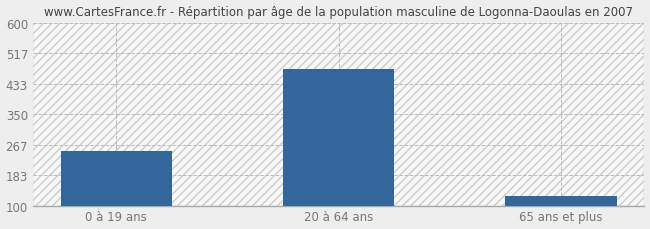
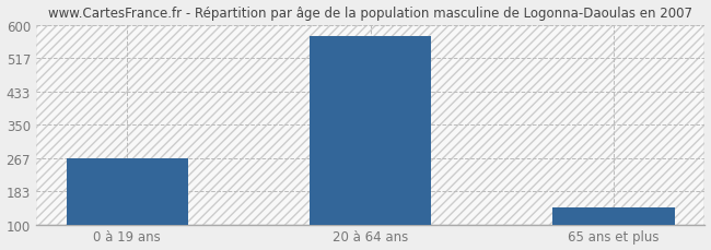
0 à 19 ans: 250 -> 267
20 à 64 ans: 475 -> 571
65 ans et plus: 125 -> 142
